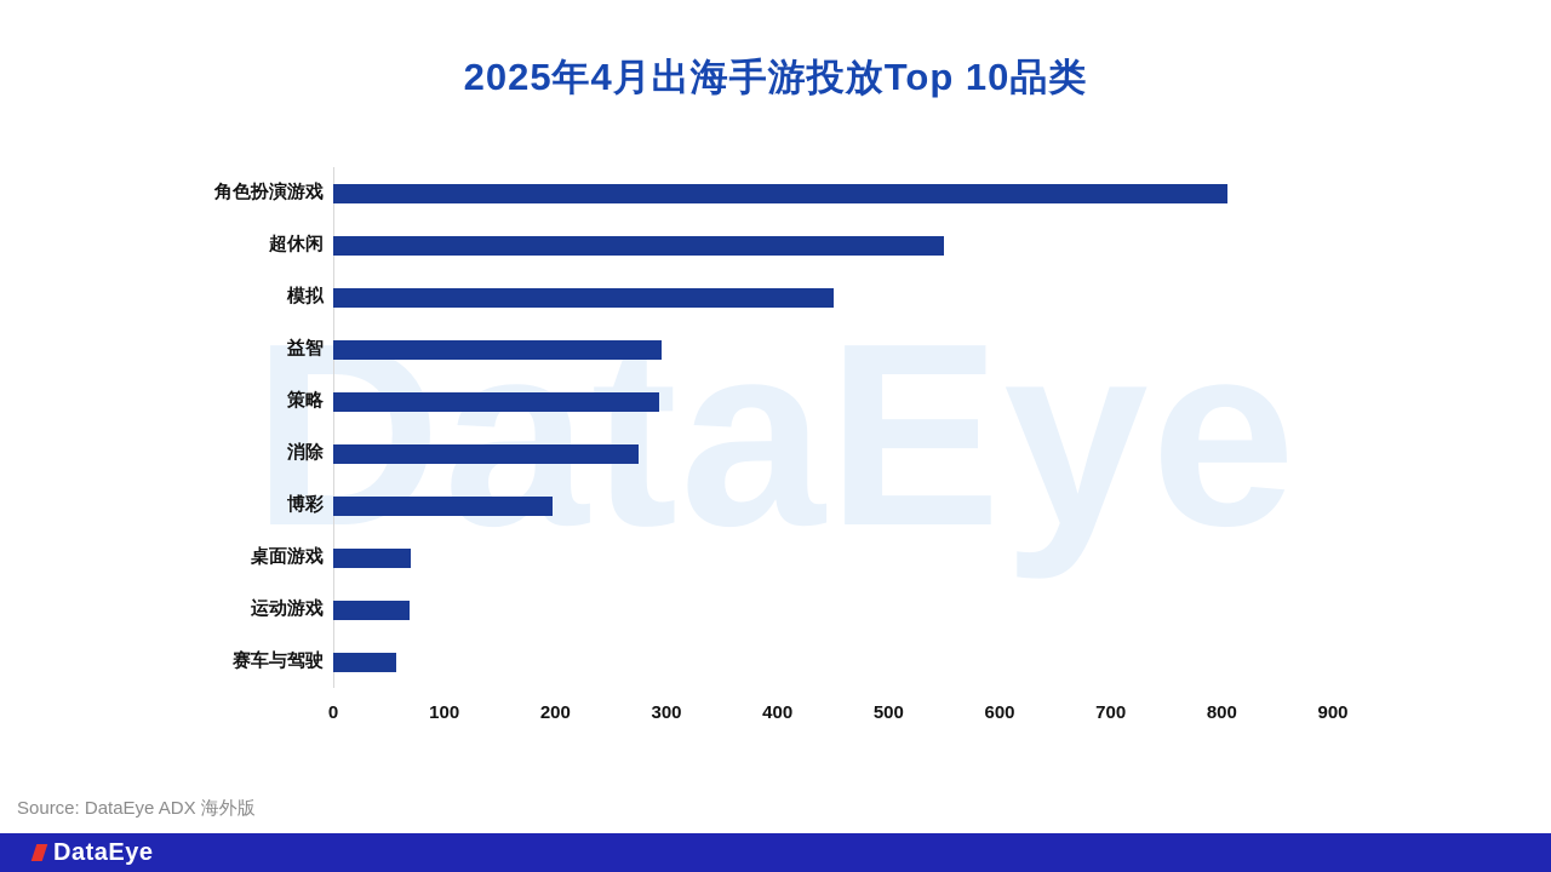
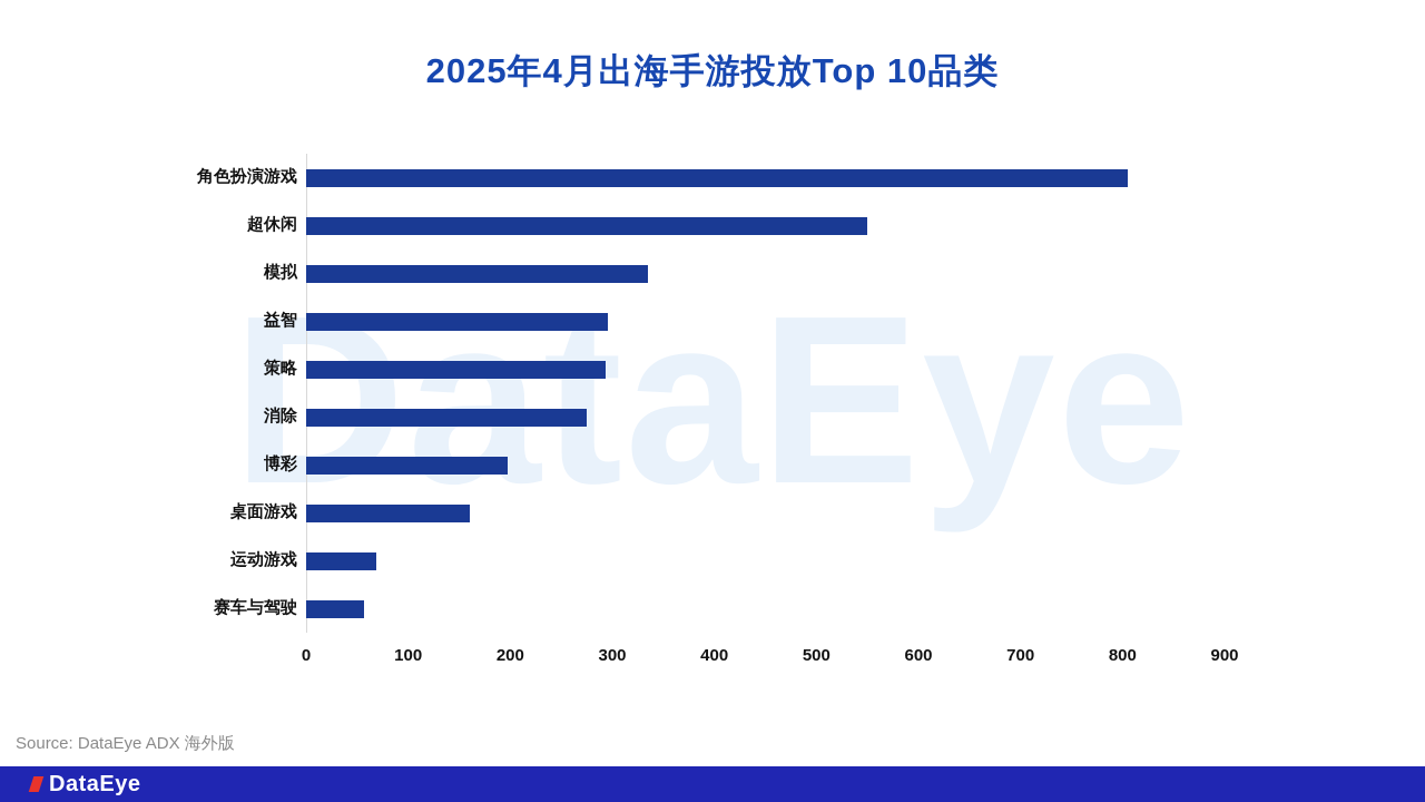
模拟: 450 -> 340
桌面游戏: 70 -> 160
